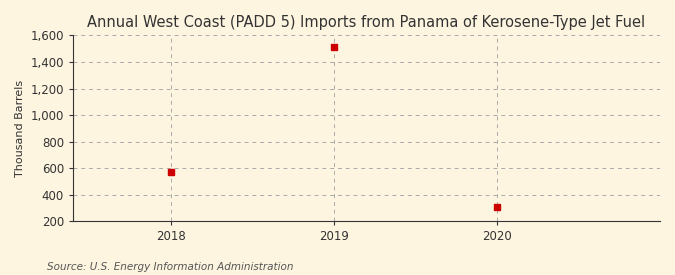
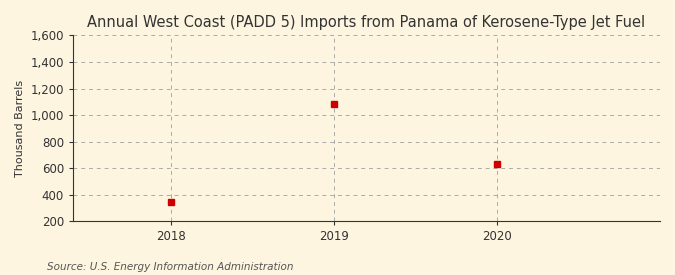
2018: 580 -> 350
2019: 1,510 -> 1,080
2020: 310 -> 630
